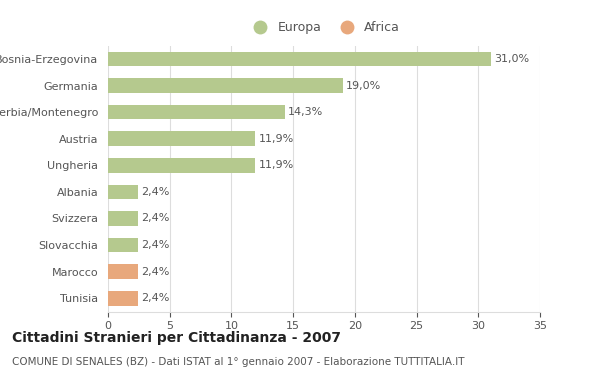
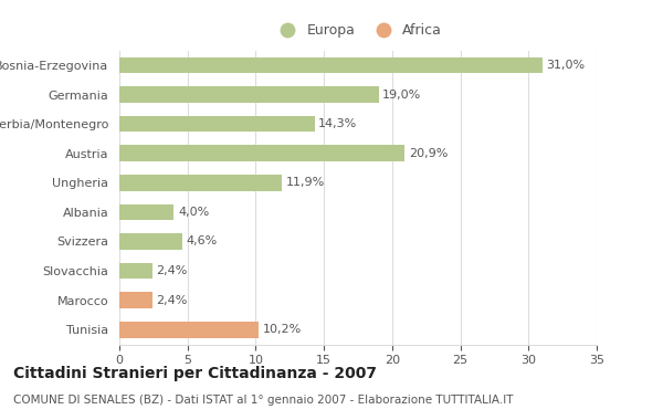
Austria: 11,9% -> 20,9%
Albania: 2,4% -> 4,0%
Svizzera: 2,4% -> 4,6%
Tunisia: 2,4% -> 10,2%
